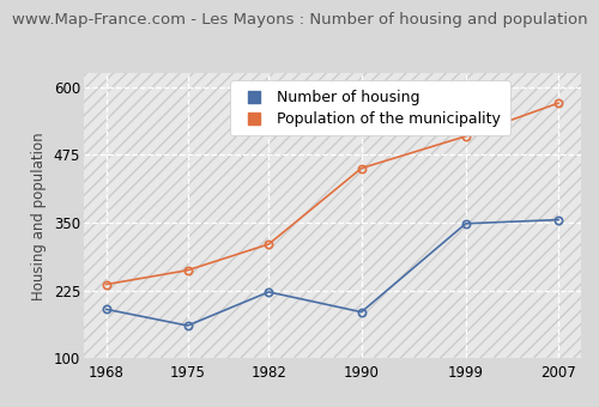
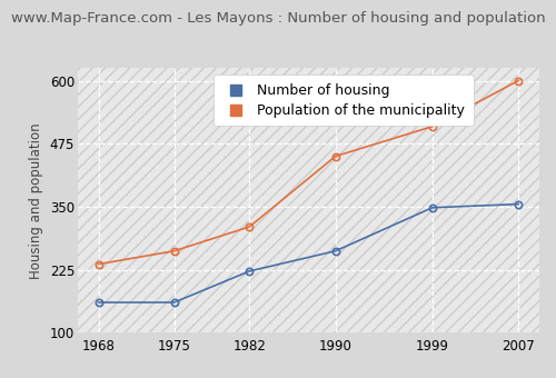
Number of housing/1968: 190 -> 160
Number of housing/1990: 185 -> 262
Population of the municipality/2007: 570 -> 600
